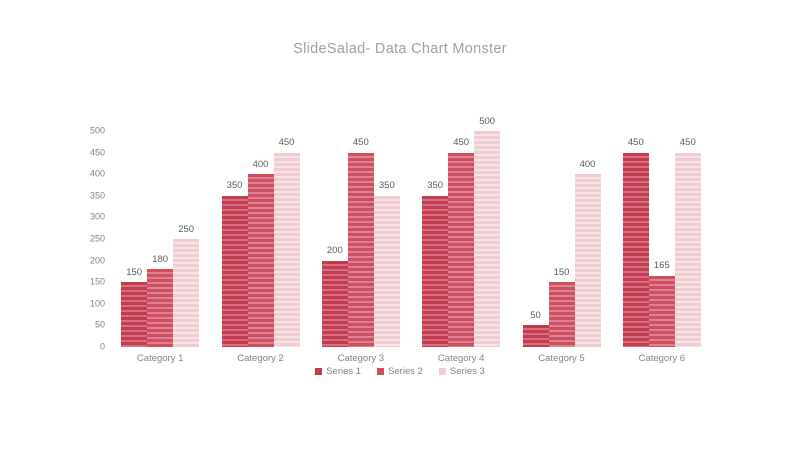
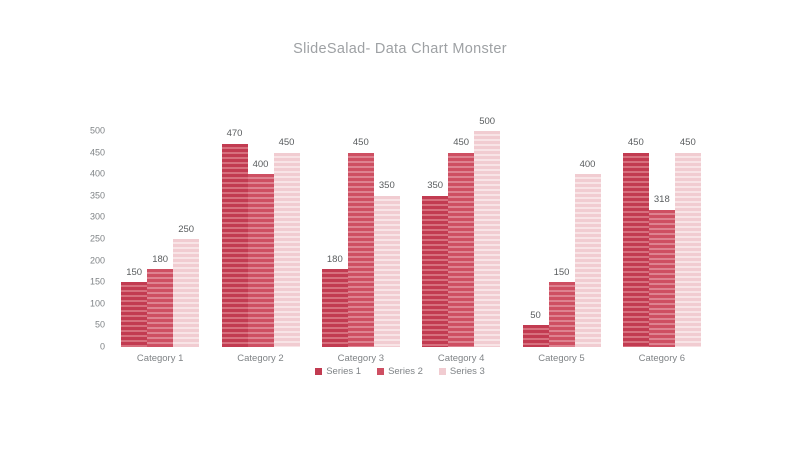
Series 1/Category 2: 350 -> 470
Series 1/Category 3: 200 -> 180
Series 2/Category 6: 165 -> 318
